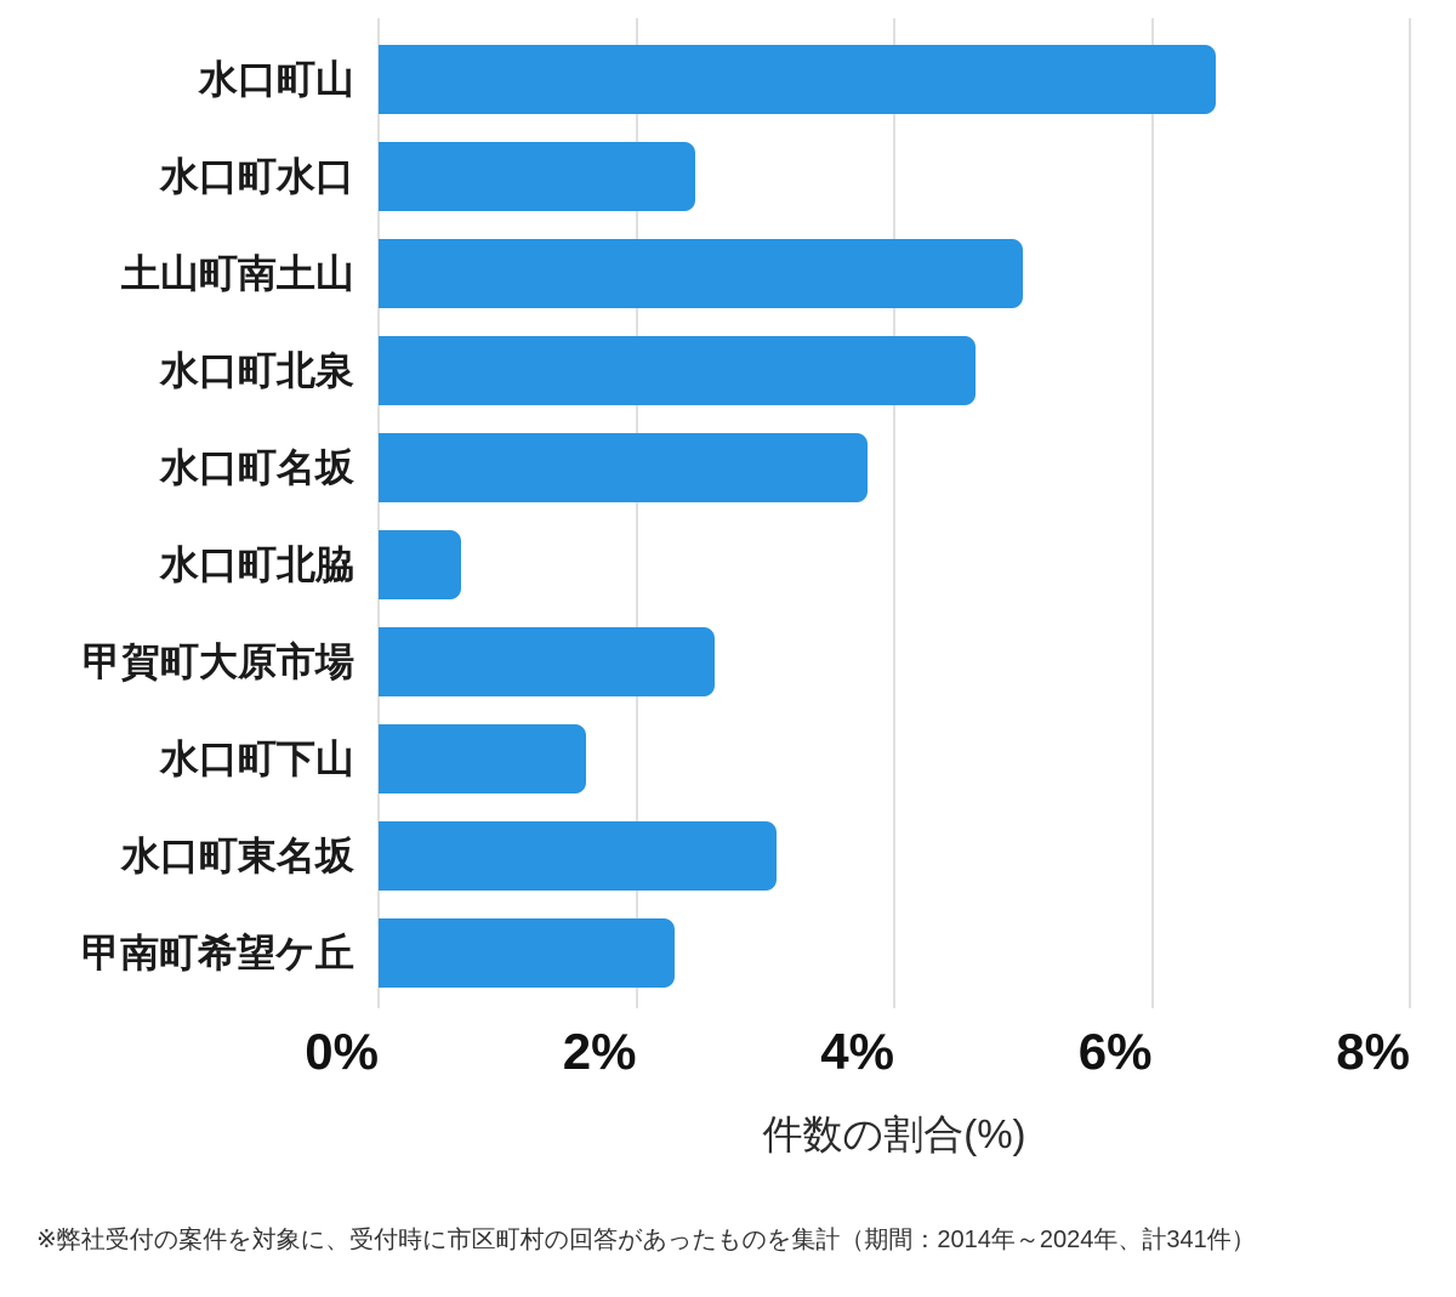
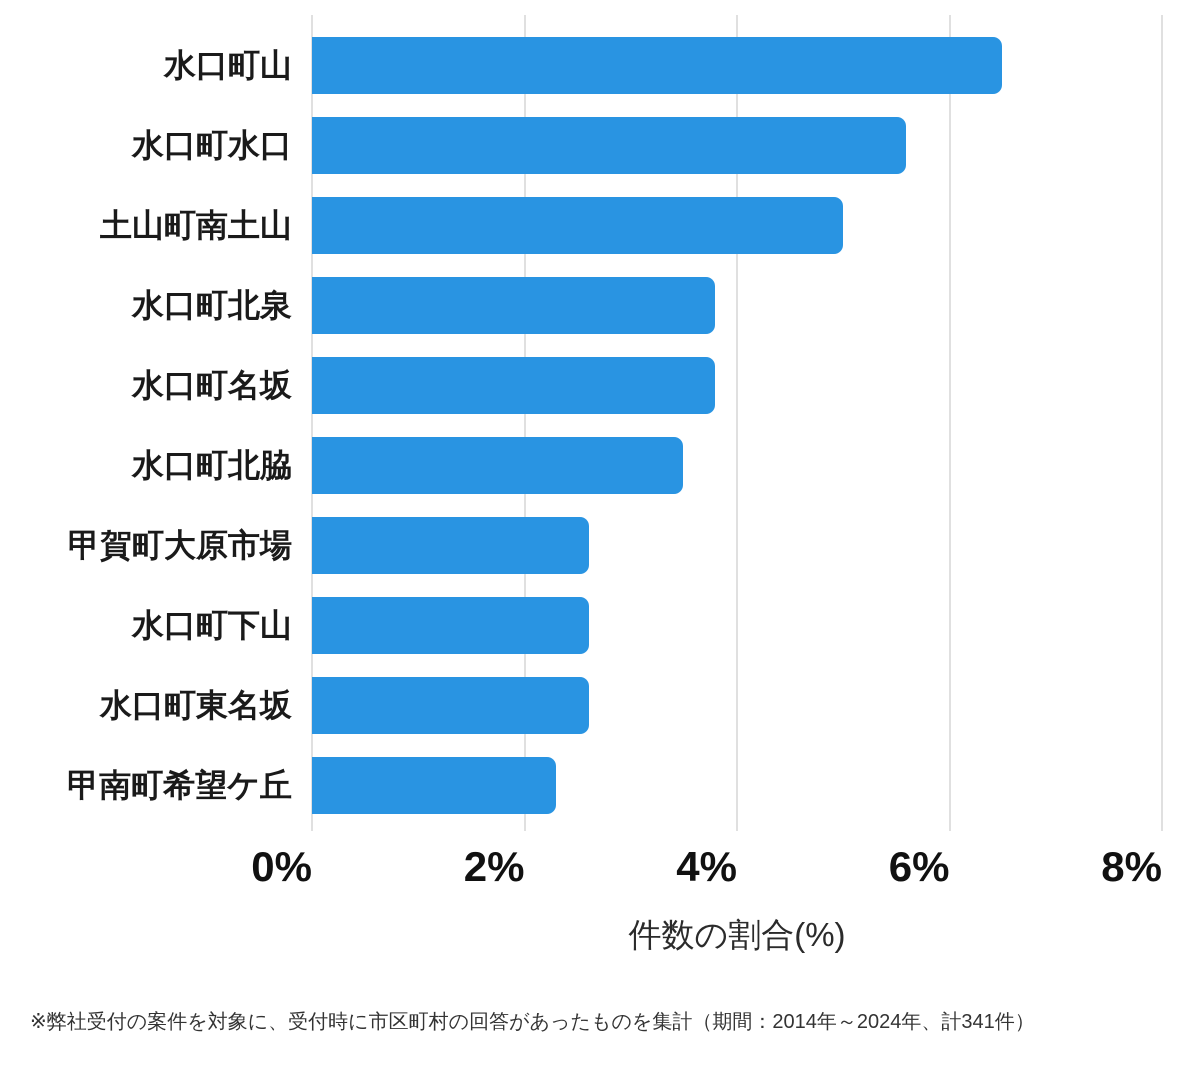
水口町水口: 2.46% -> 5.59%
水口町北泉: 4.63% -> 3.79%
水口町北脇: 0.64% -> 3.49%
水口町下山: 1.61% -> 2.61%
水口町東名坂: 3.09% -> 2.61%
